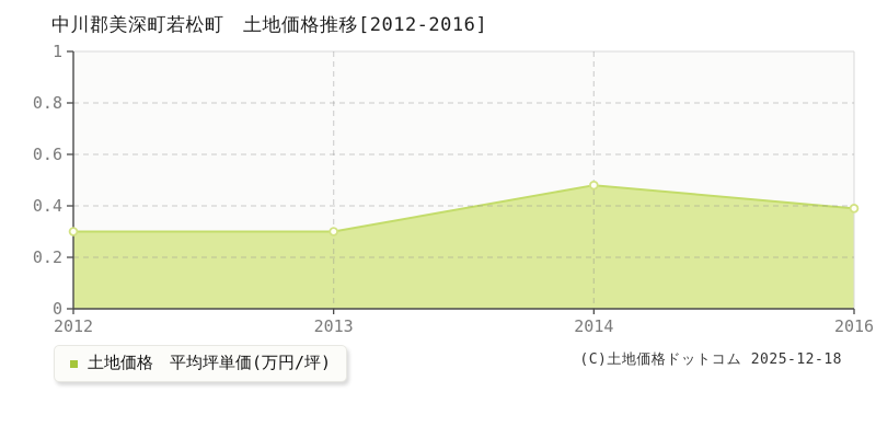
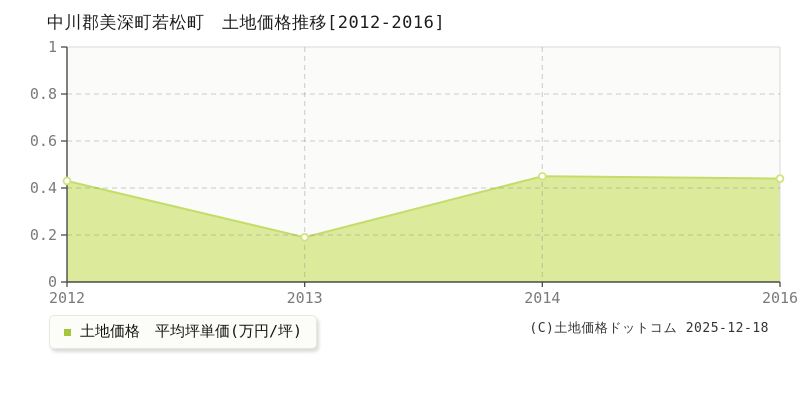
2012: 0.30 -> 0.43
2013: 0.30 -> 0.19
2014: 0.48 -> 0.45
2016: 0.39 -> 0.44
